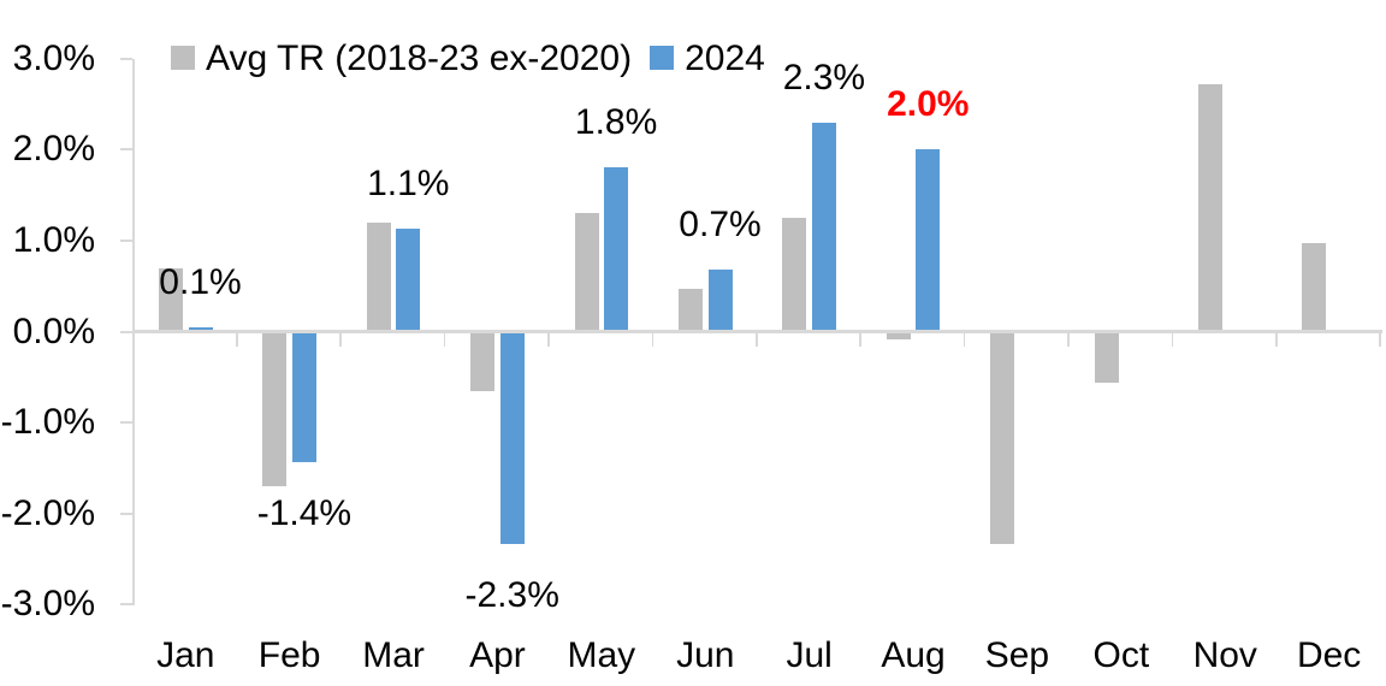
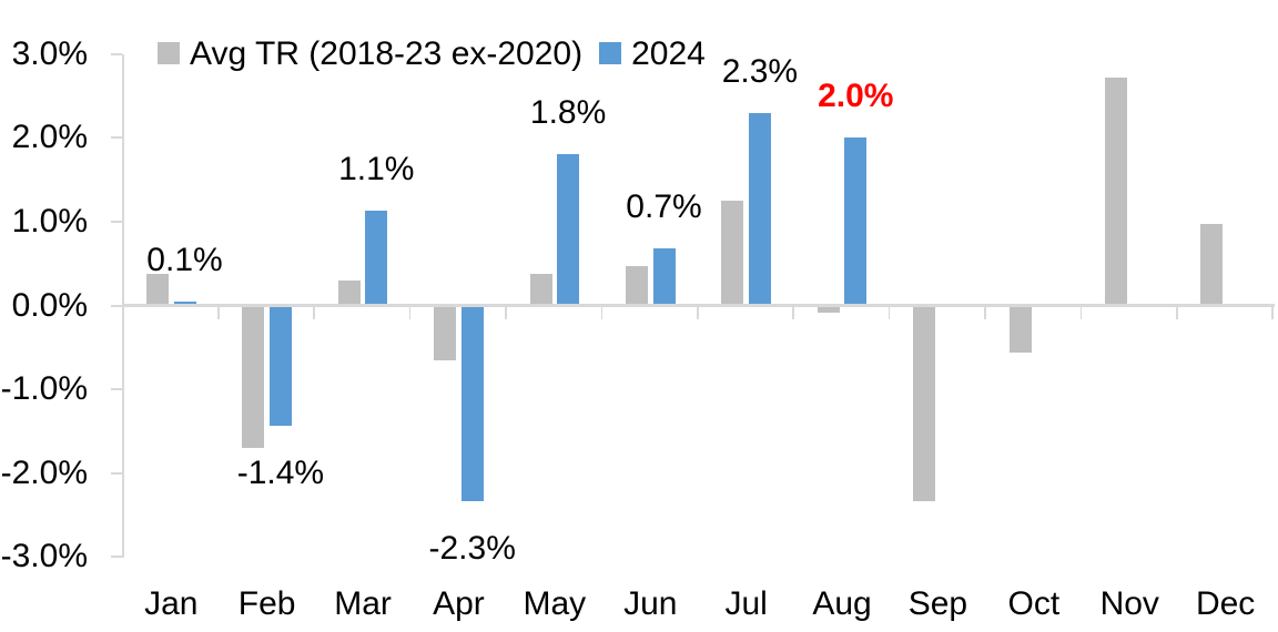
Avg TR (2018-23 ex-2020)/Jan: 0.7% -> 0.4%
Avg TR (2018-23 ex-2020)/Mar: 1.2% -> 0.3%
Avg TR (2018-23 ex-2020)/May: 1.3% -> 0.4%
